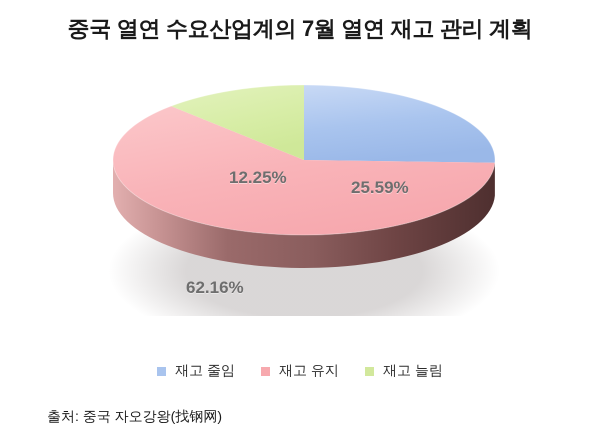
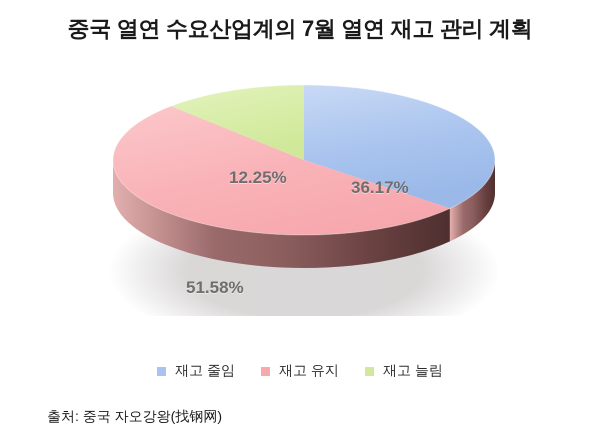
재고 줄임: 25.59% -> 36.17%
재고 유지: 62.16% -> 51.58%
